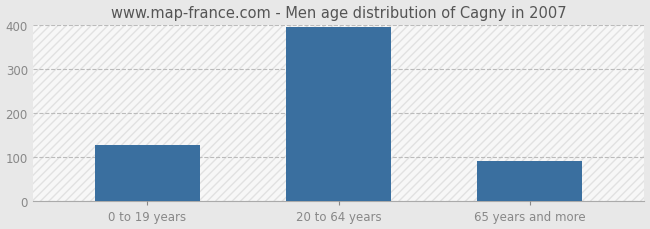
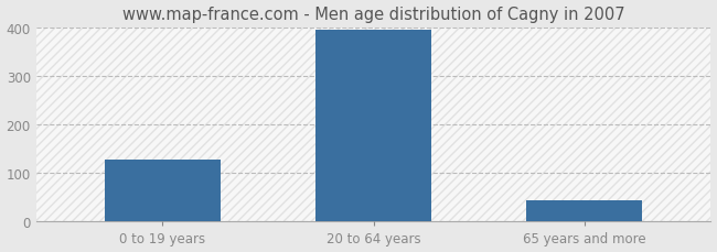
65 years and more: 92 -> 45
